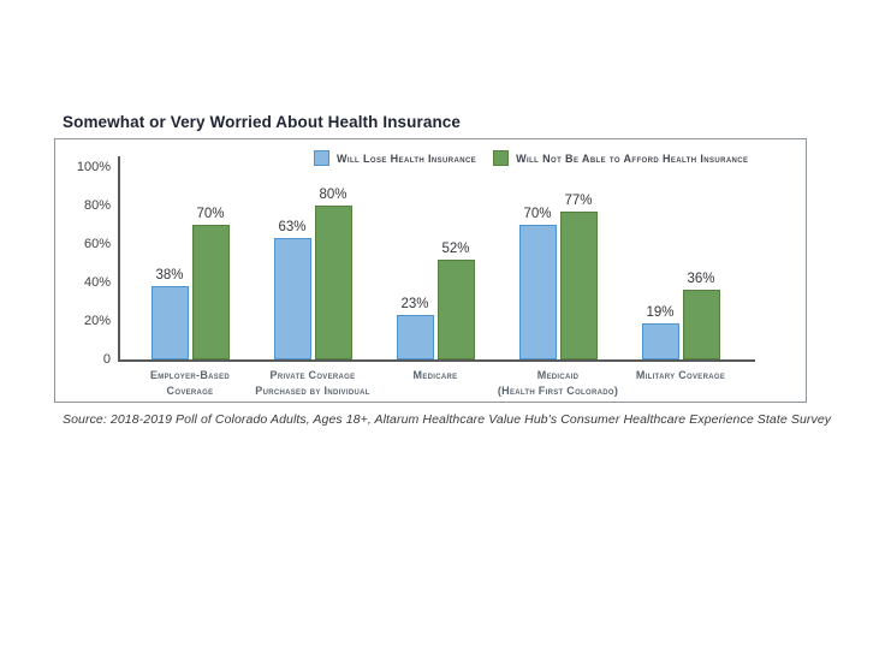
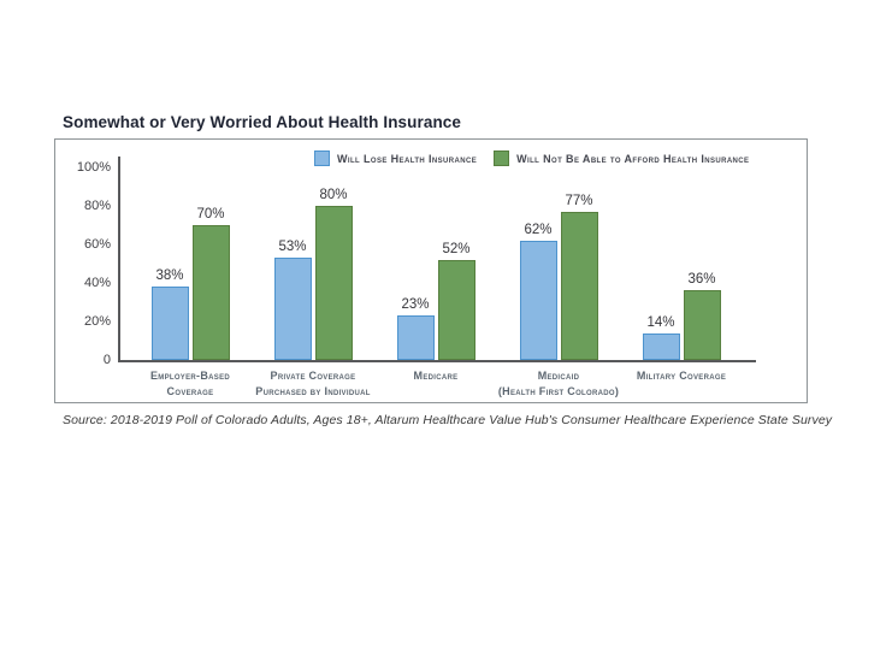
Will Lose Health Insurance/Private Coverage Purchased by Individual: 63% -> 53%
Will Lose Health Insurance/Medicaid (Health First Colorado): 70% -> 62%
Will Lose Health Insurance/Military Coverage: 19% -> 14%
